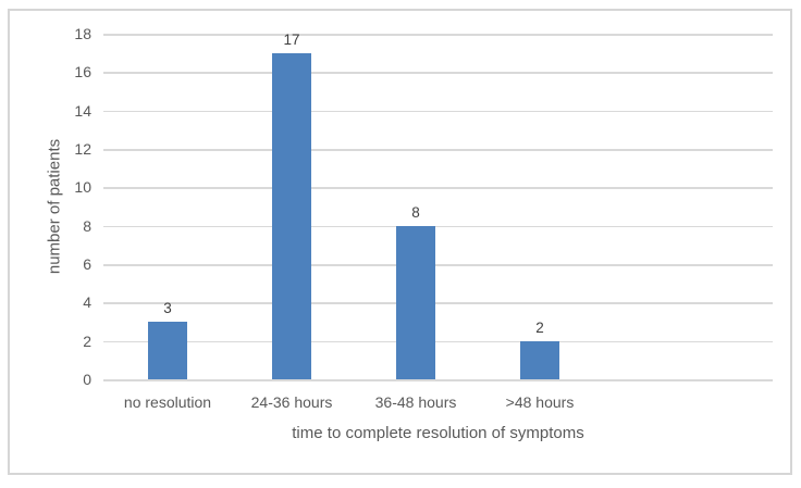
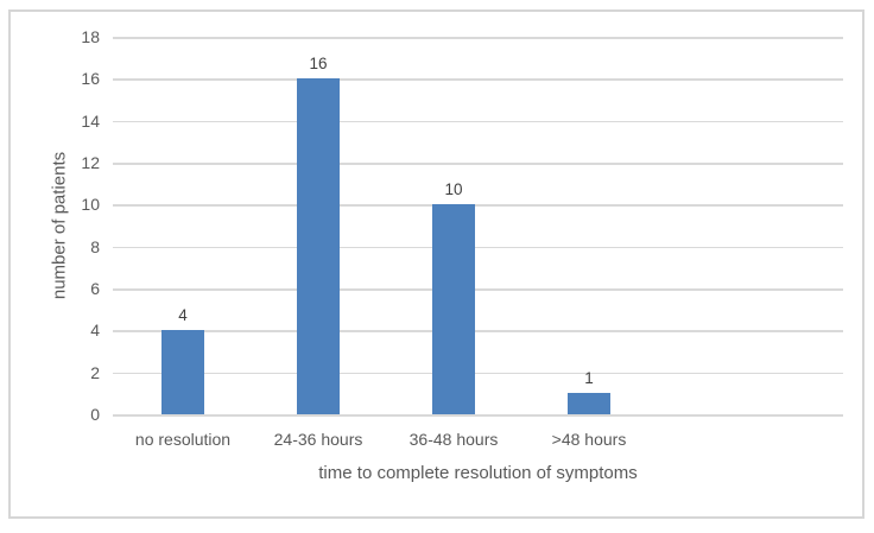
no resolution: 3 -> 4
24-36 hours: 17 -> 16
36-48 hours: 8 -> 10
>48 hours: 2 -> 1
